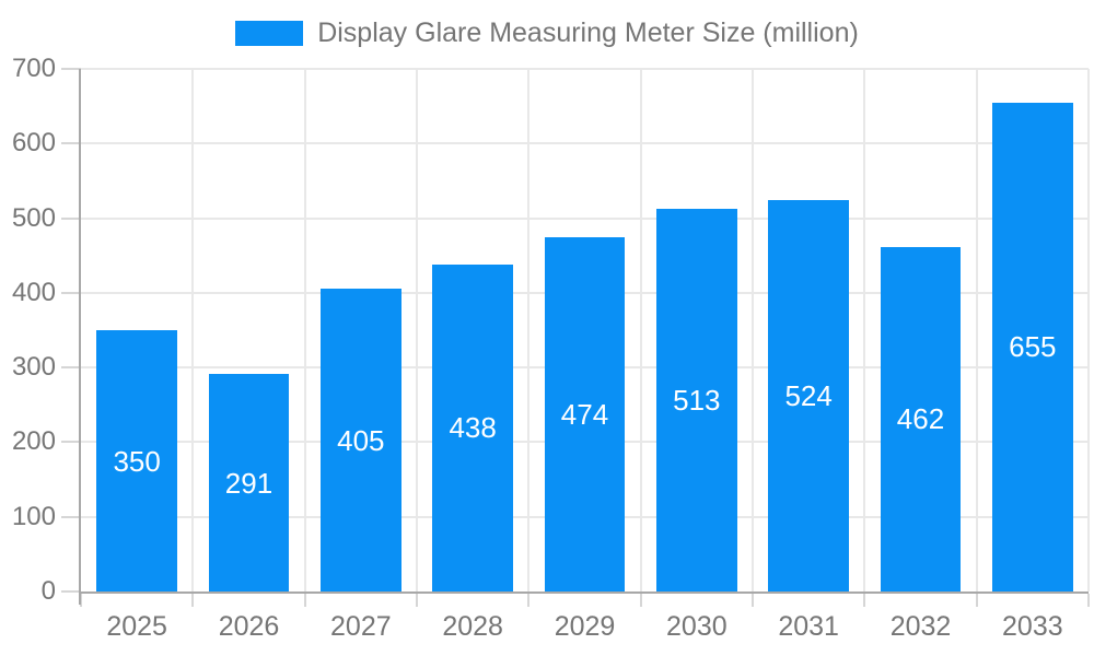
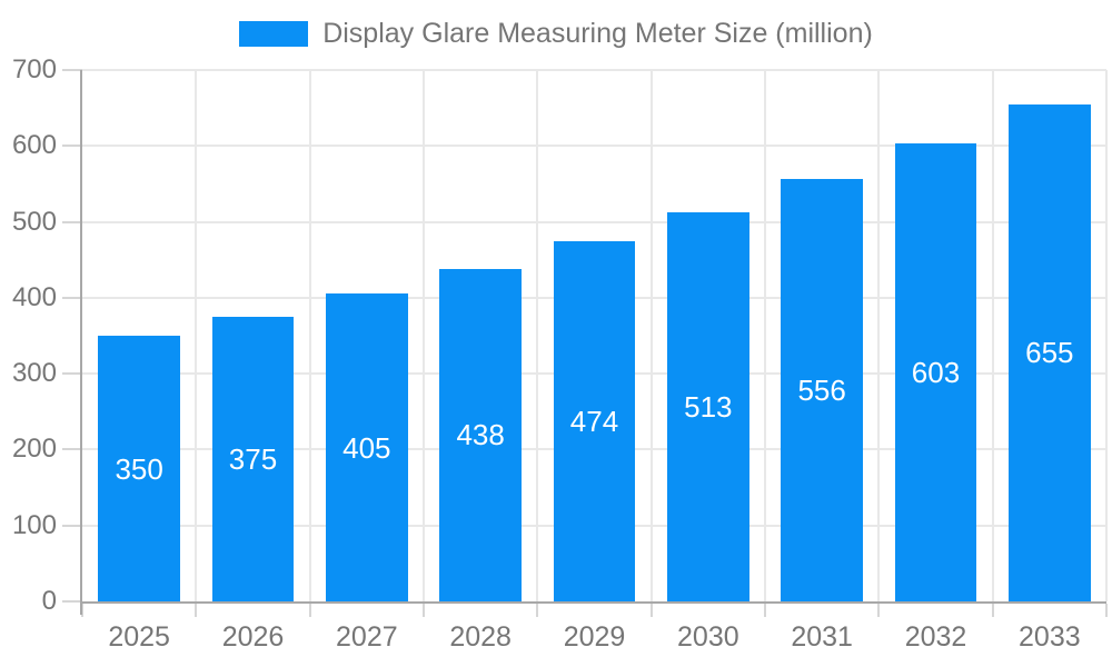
2026: 291 -> 375
2031: 524 -> 556
2032: 462 -> 603
